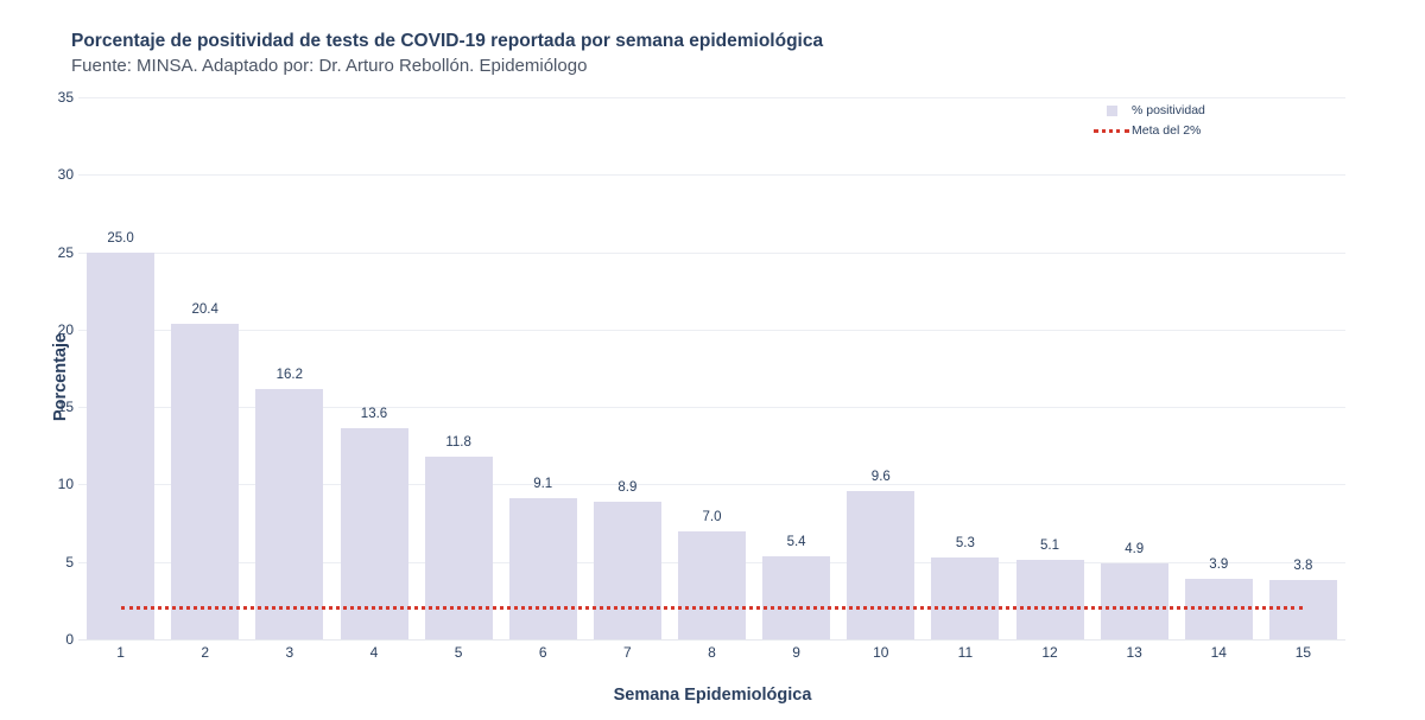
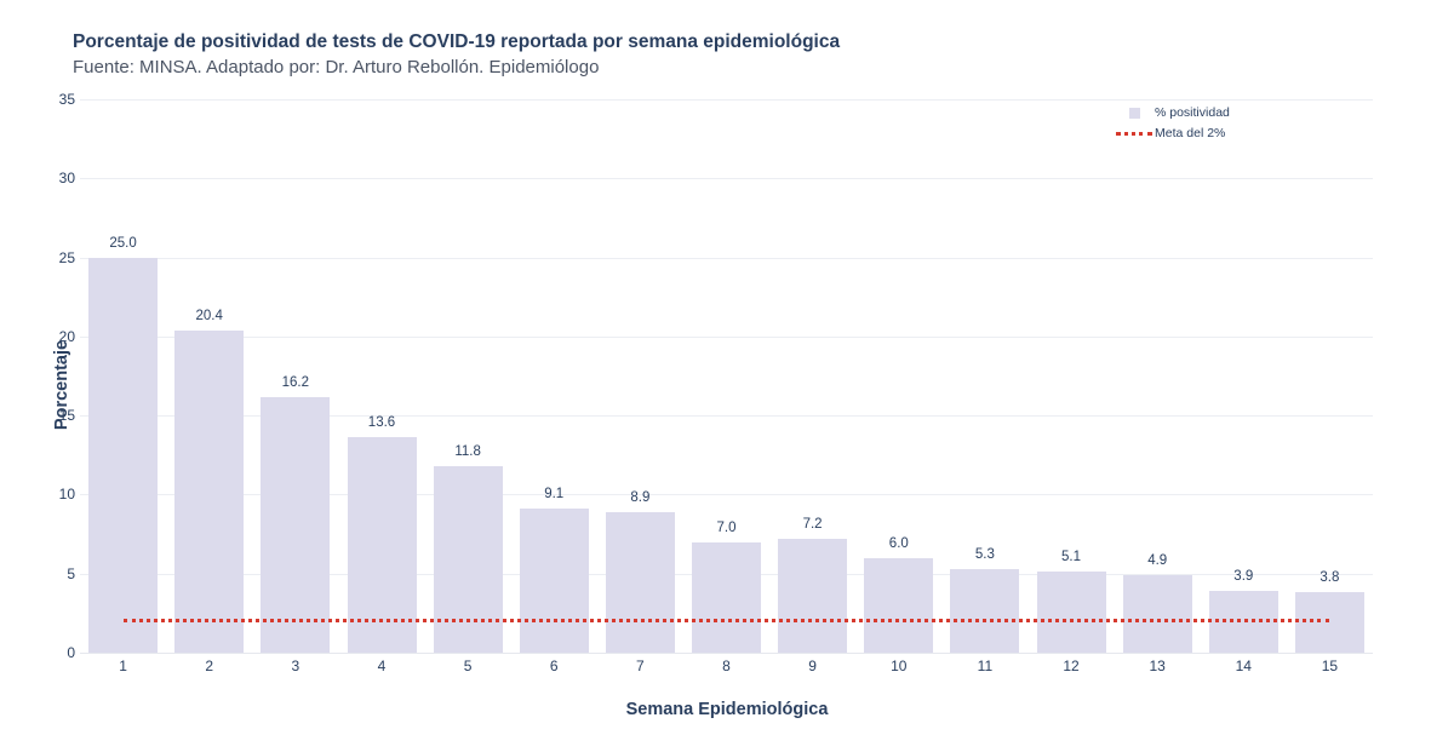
9: 5.4 -> 7.2
10: 9.6 -> 6.0
